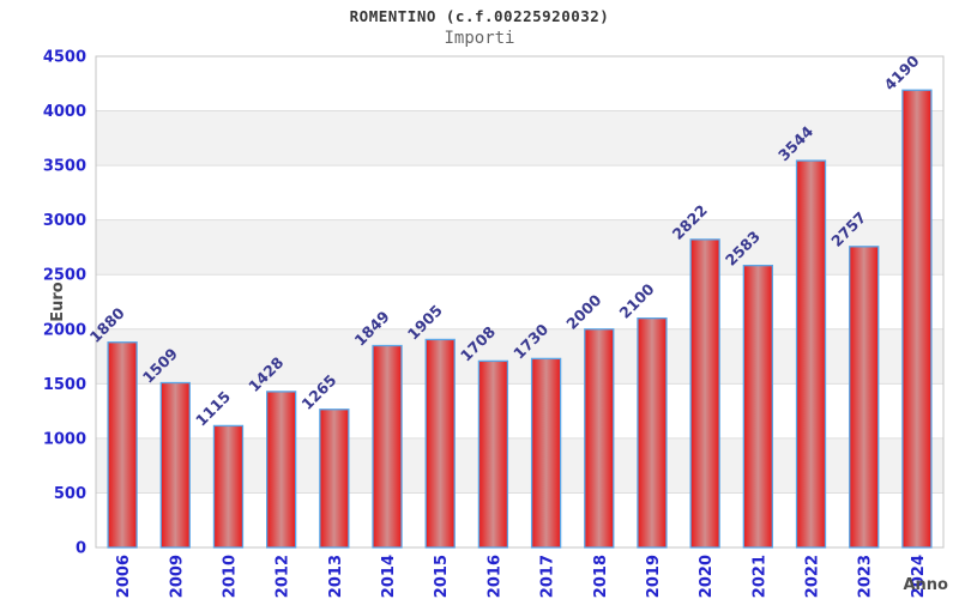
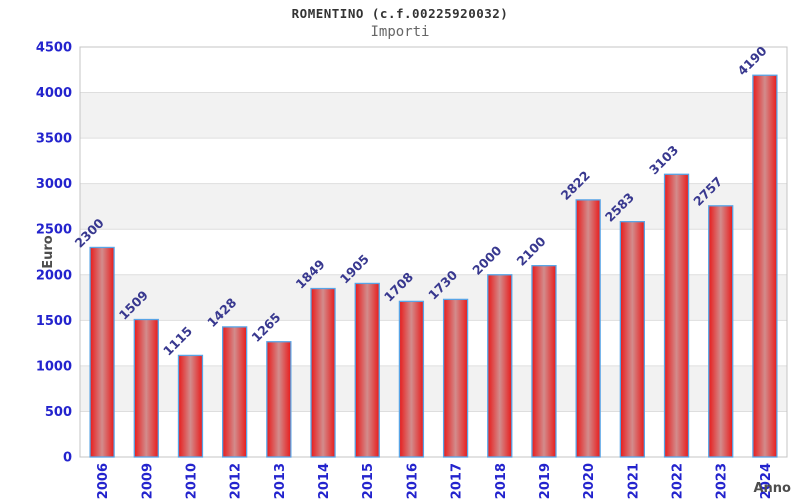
2006: 1880 -> 2300
2022: 3544 -> 3103
